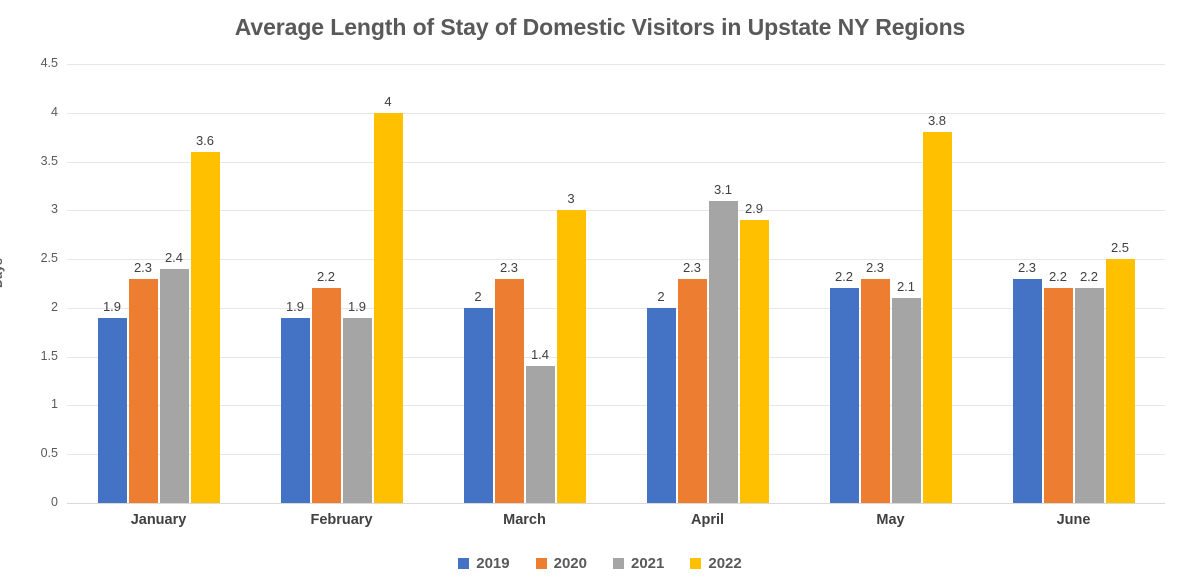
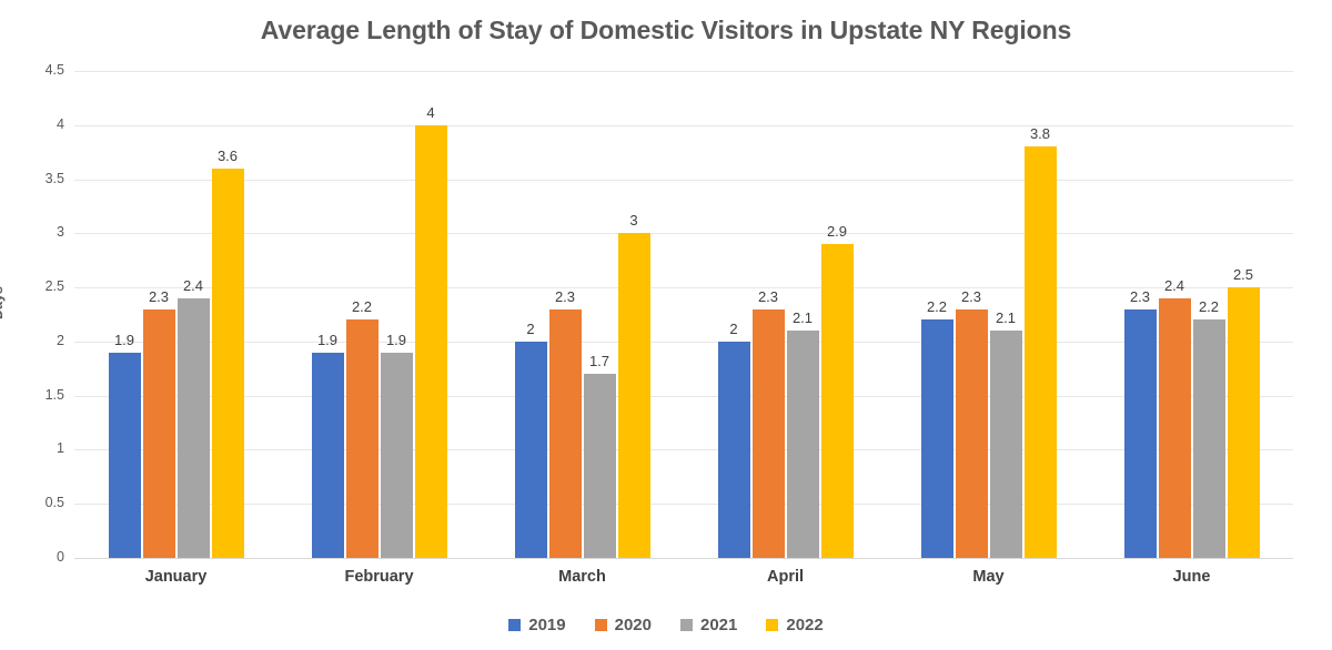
2021/March: 1.4 -> 1.7
2021/April: 3.1 -> 2.1
2020/June: 2.2 -> 2.4
